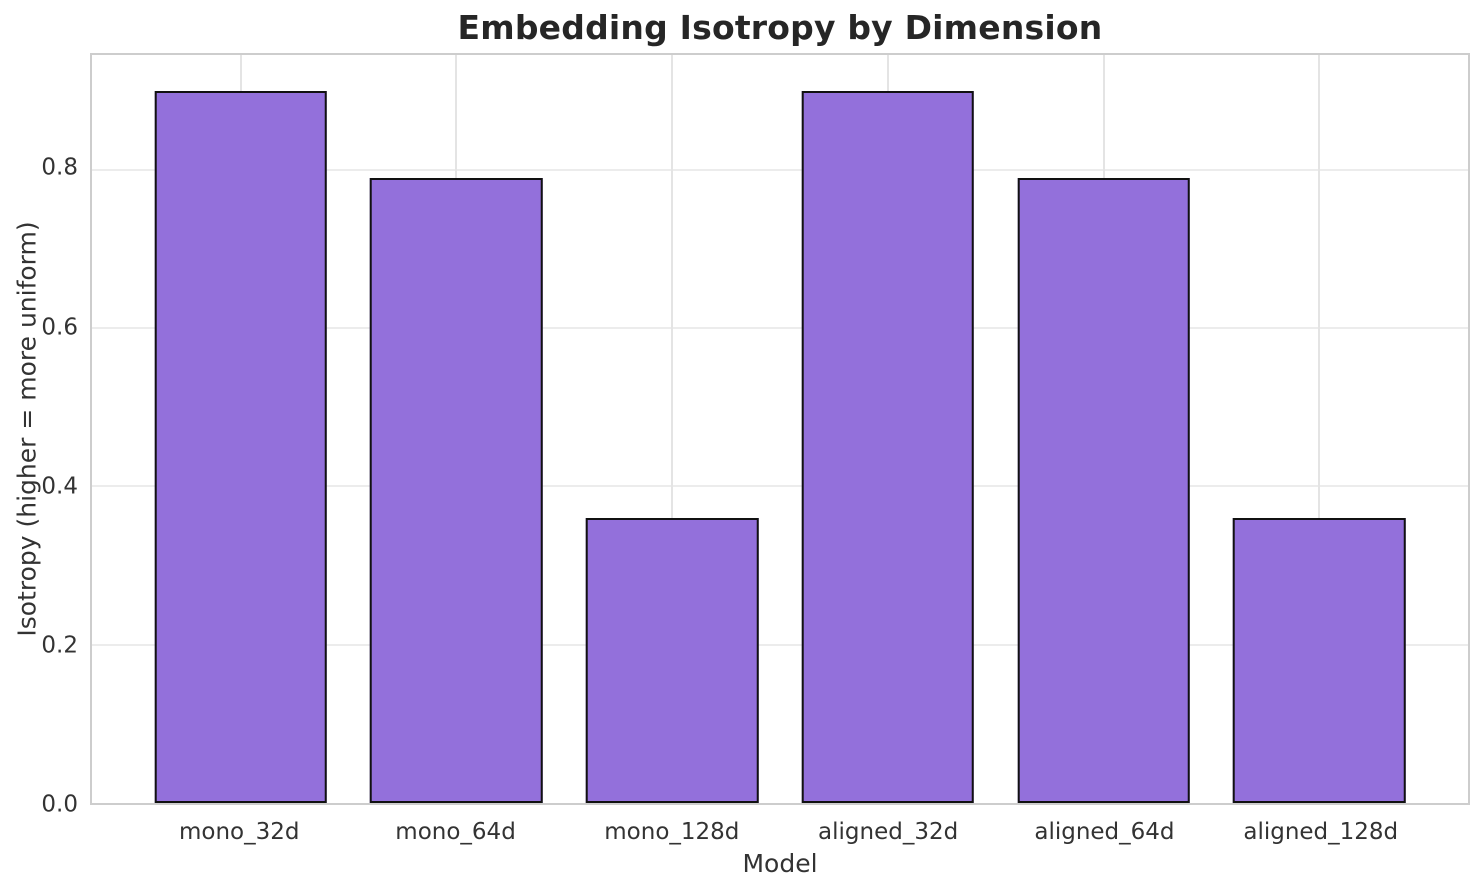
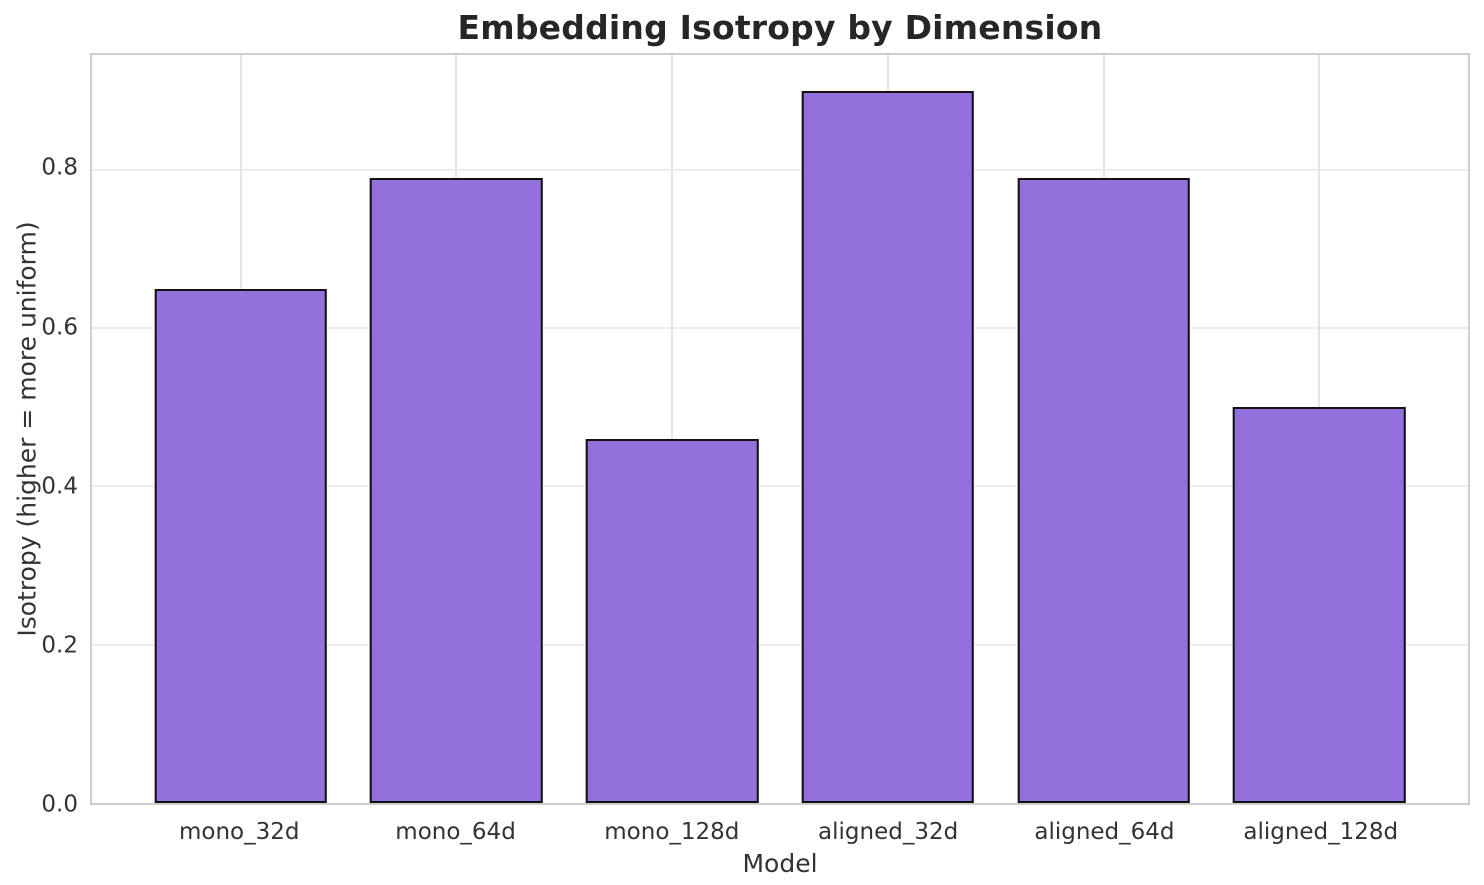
mono_32d: 0.90 -> 0.65
mono_128d: 0.36 -> 0.46
aligned_128d: 0.36 -> 0.50
